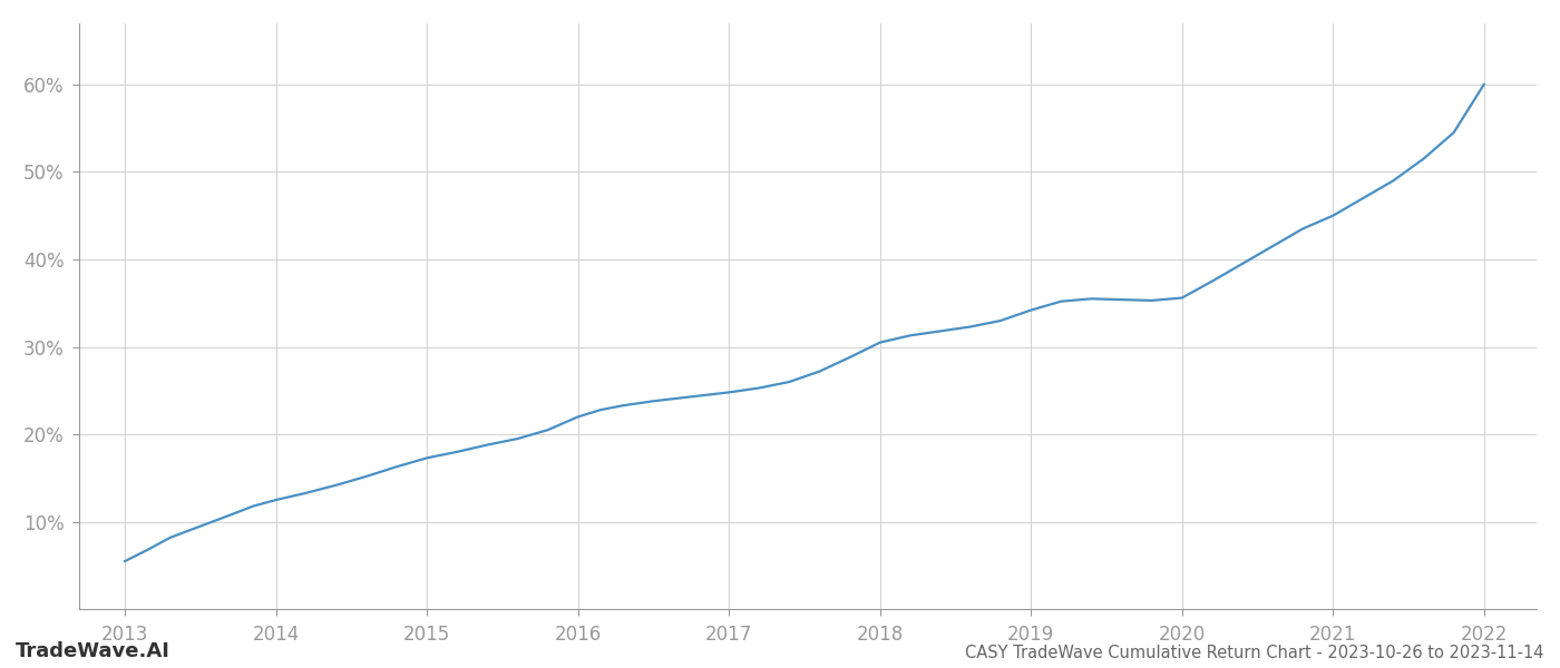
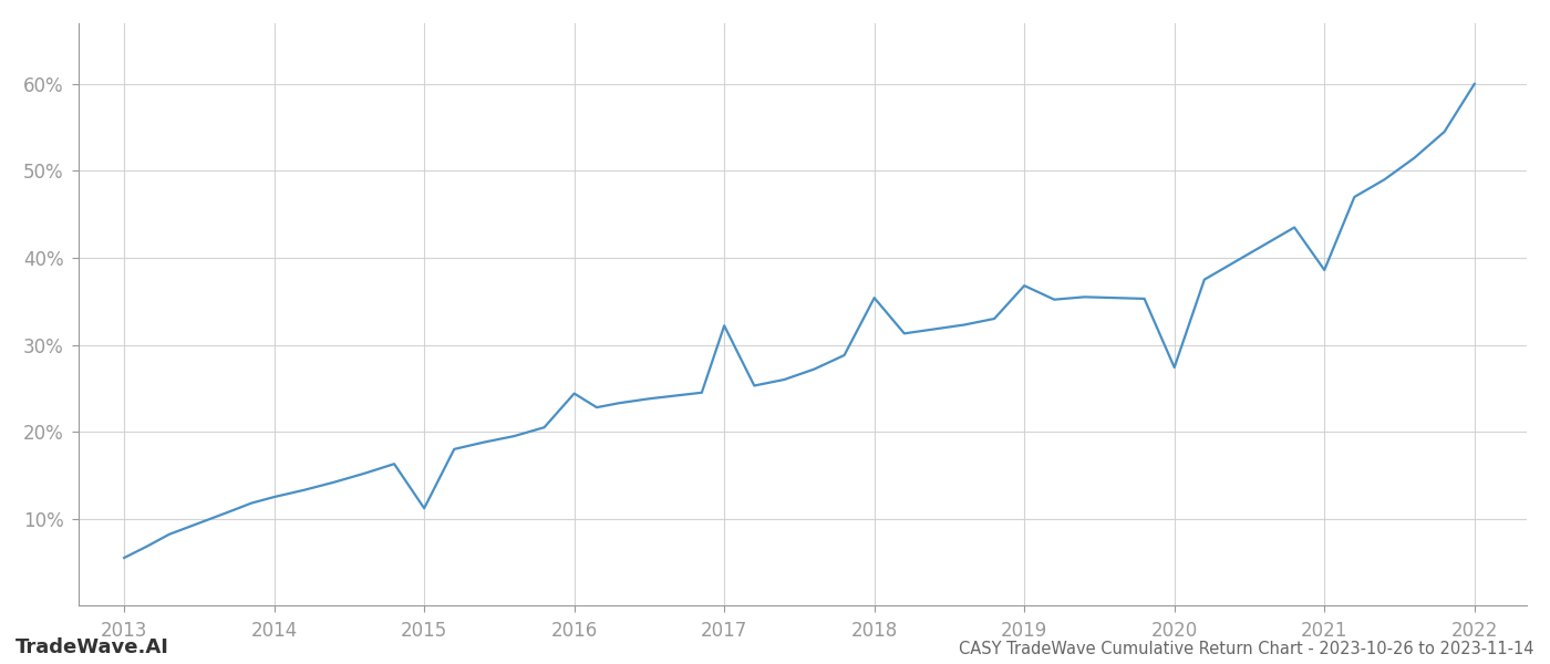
2015: 17.3% -> 11.2%
2016: 22.0% -> 24.4%
2017: 24.8% -> 32.2%
2018: 30.5% -> 35.4%
2019: 34.2% -> 36.8%
2020: 35.6% -> 27.4%
2021: 45.0% -> 38.6%
